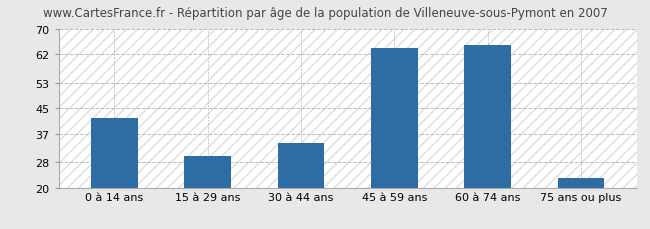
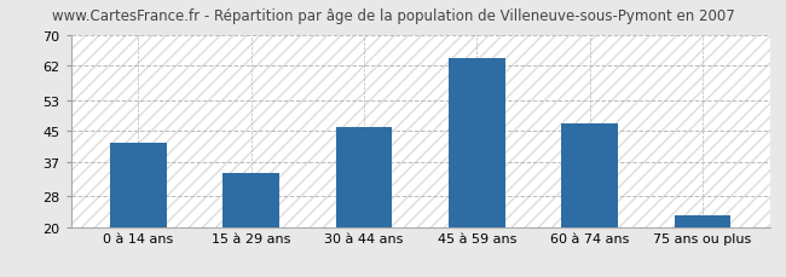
15 à 29 ans: 30 -> 34
30 à 44 ans: 34 -> 46
60 à 74 ans: 65 -> 47
